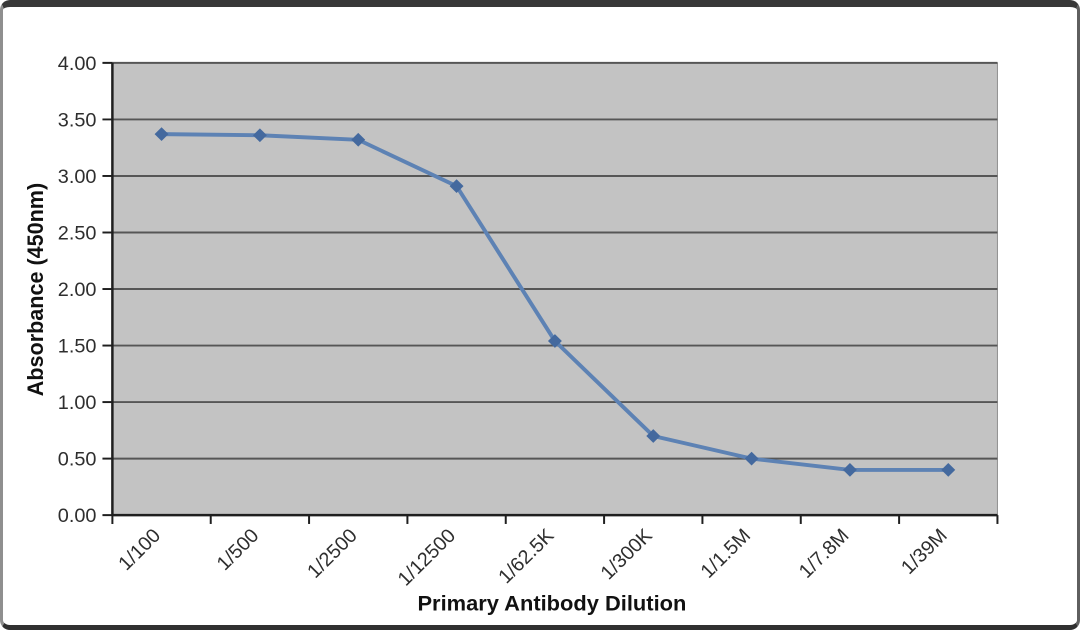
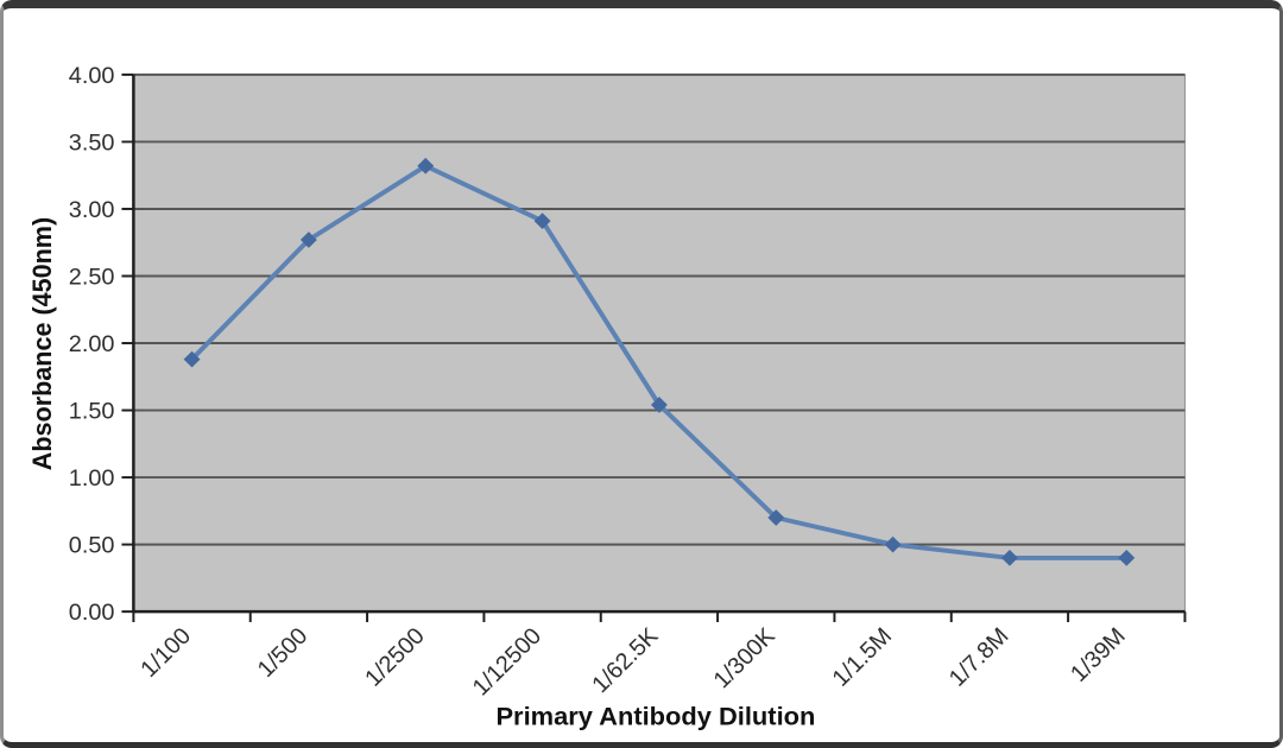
1/100: 3.37 -> 1.88
1/500: 3.36 -> 2.77
